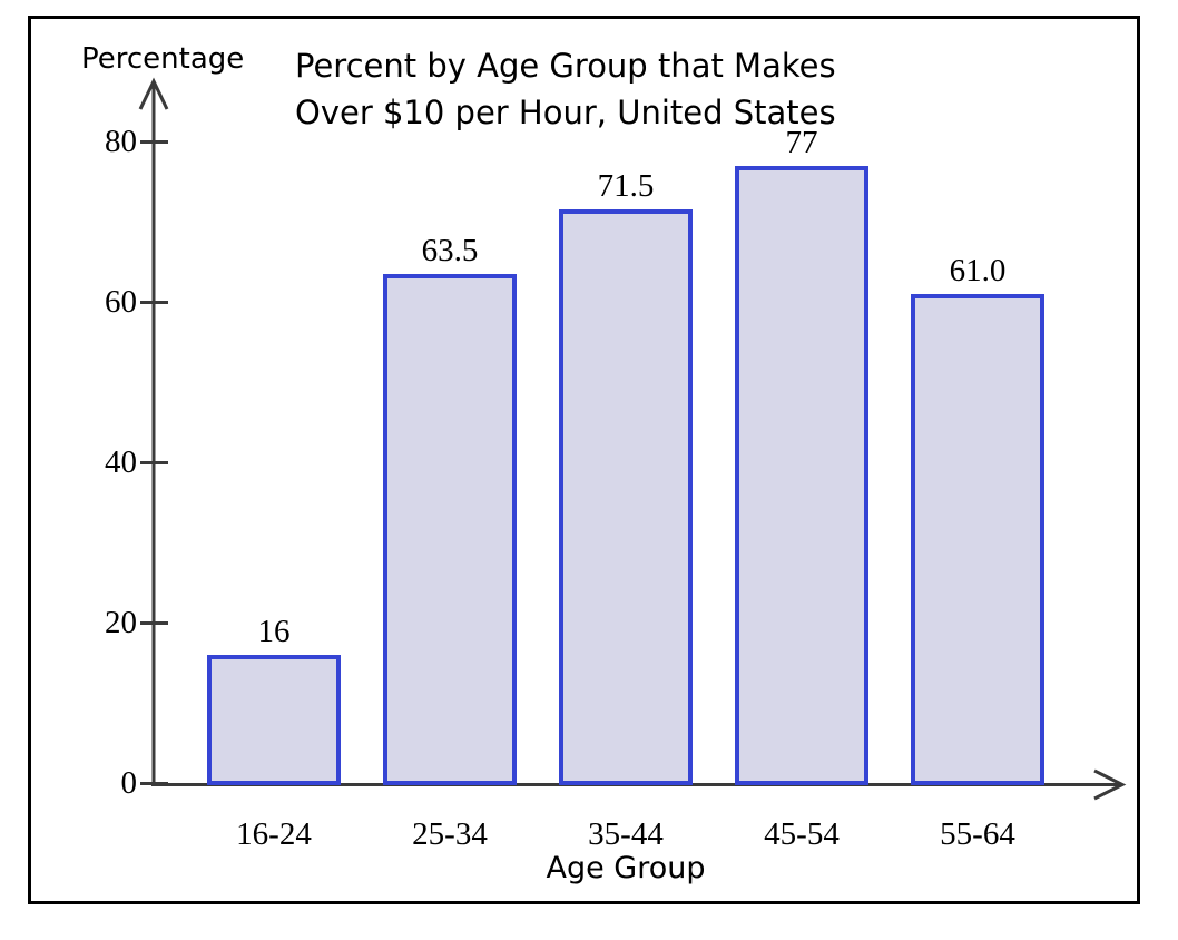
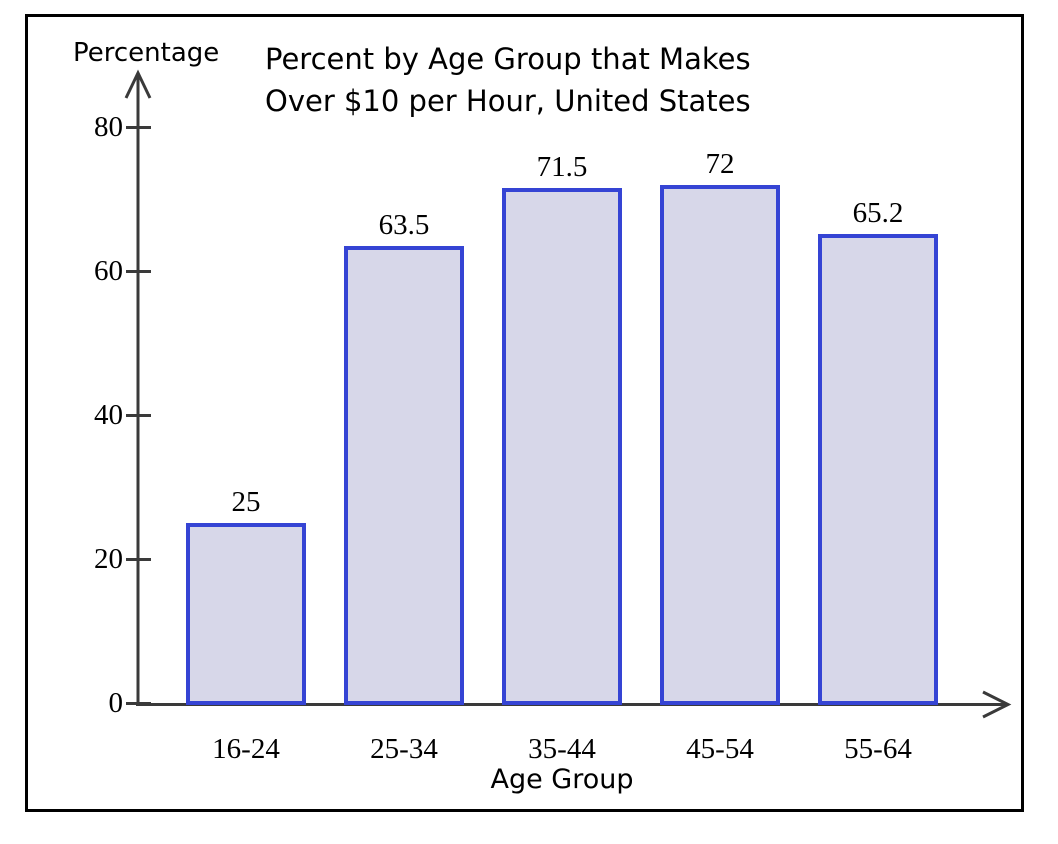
16-24: 16 -> 25
45-54: 77 -> 72
55-64: 61.0 -> 65.2
